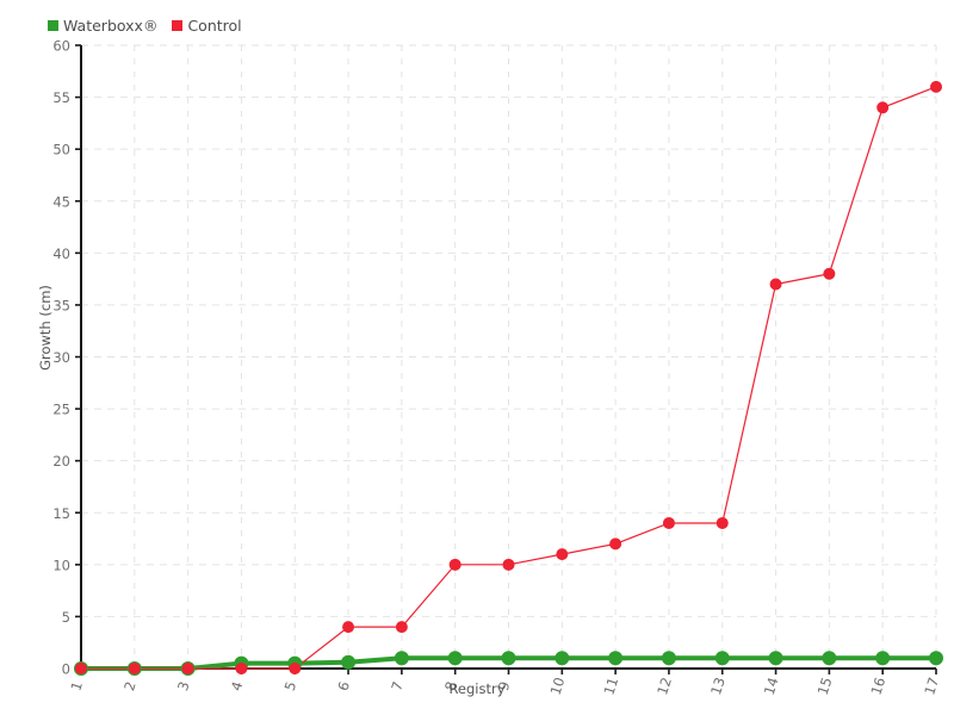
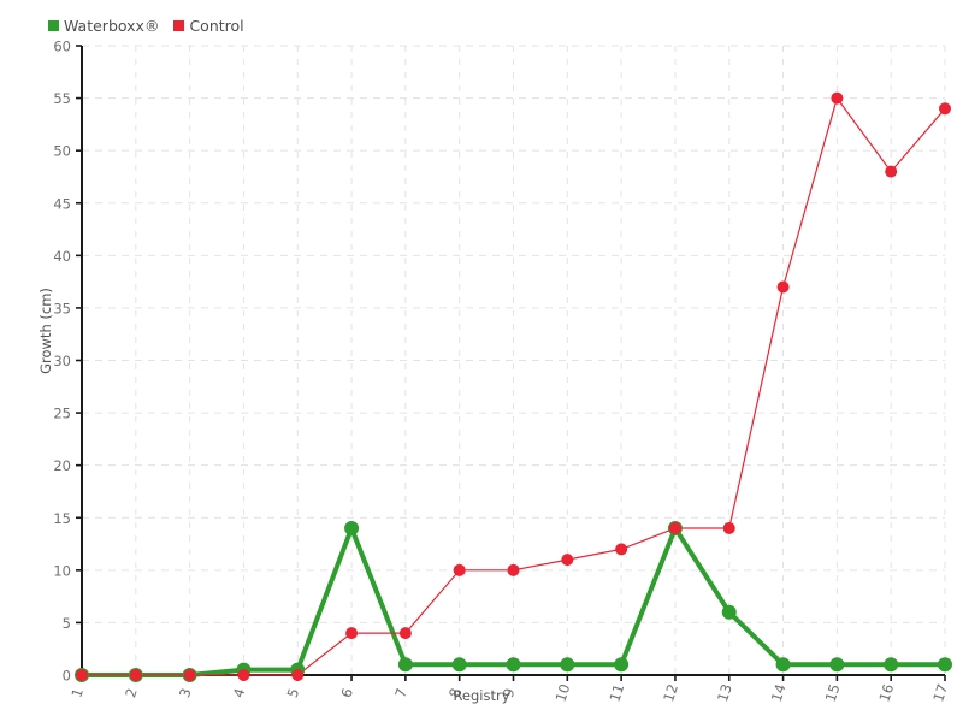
Waterboxx®/6: 1 -> 14
Waterboxx®/12: 1 -> 14
Waterboxx®/13: 1 -> 6
Control/15: 38 -> 55
Control/16: 54 -> 48
Control/17: 56 -> 54
